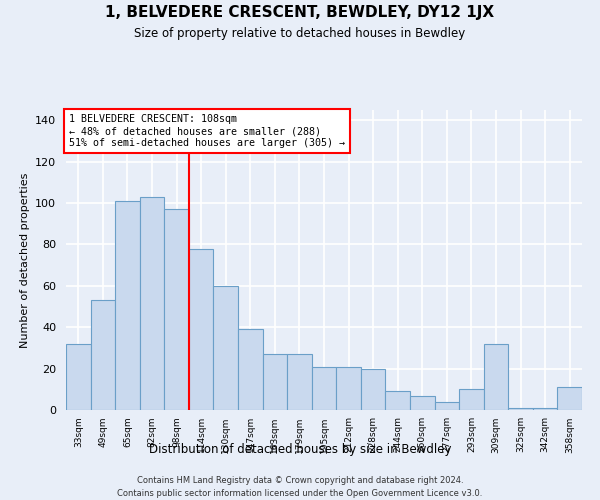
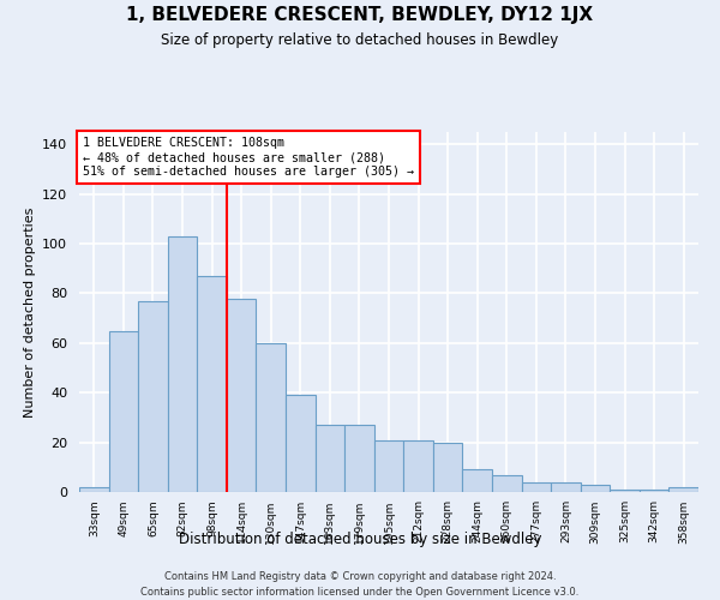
33sqm: 32 -> 2
49sqm: 53 -> 65
65sqm: 101 -> 77
98sqm: 97 -> 87
293sqm: 10 -> 4
309sqm: 32 -> 3
358sqm: 11 -> 2
